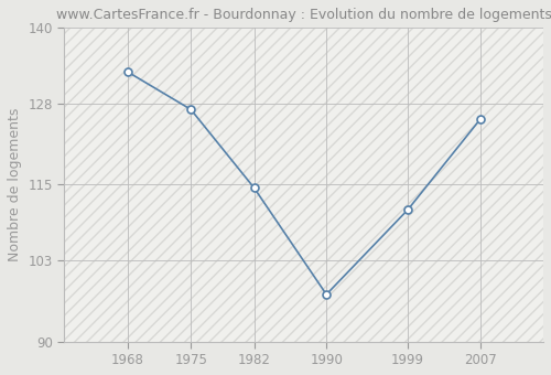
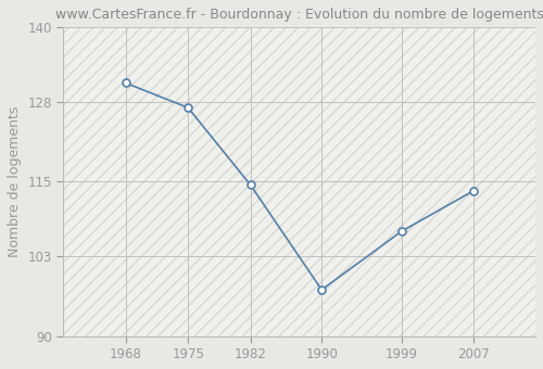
1968: 133.0 -> 131.0
1999: 111.0 -> 107.0
2007: 125.4 -> 113.5
